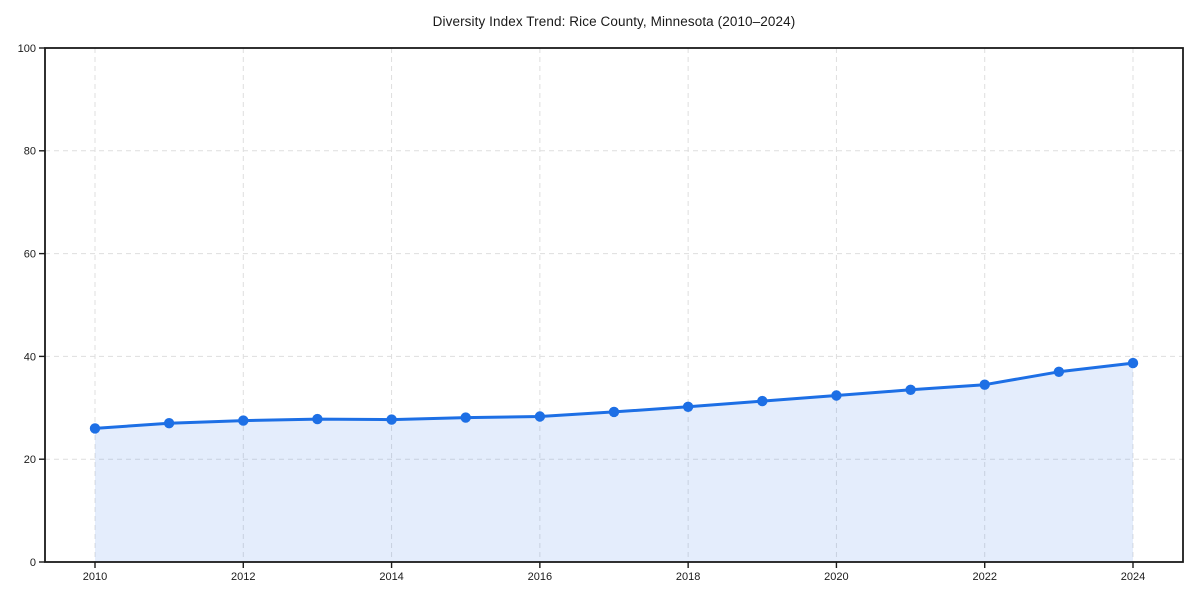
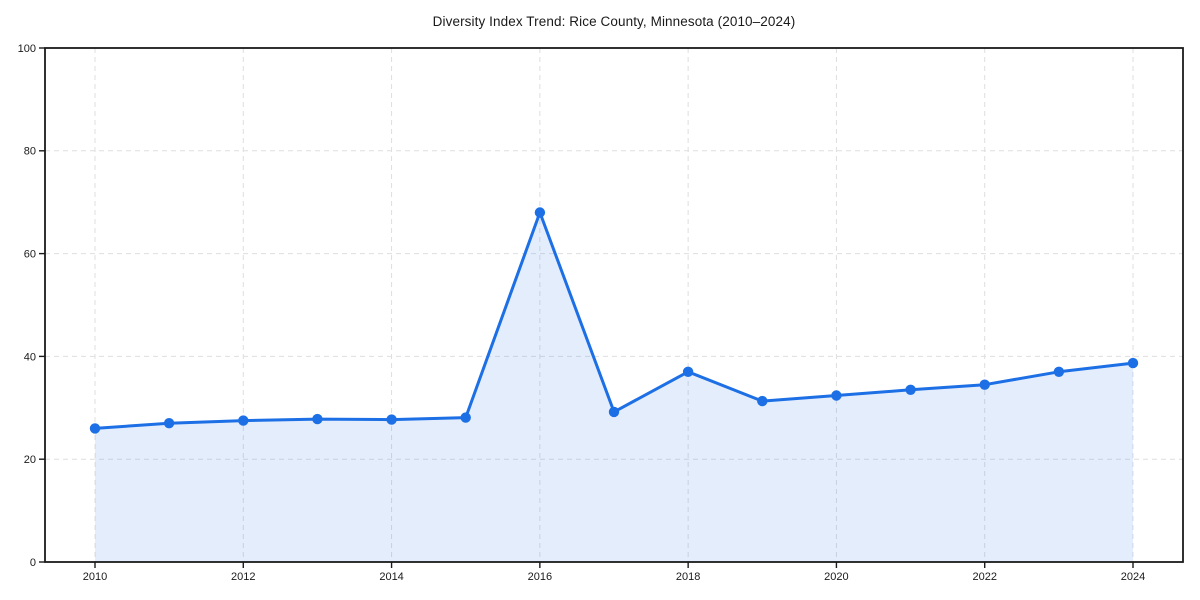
2016: 28 -> 68
2018: 30 -> 37
